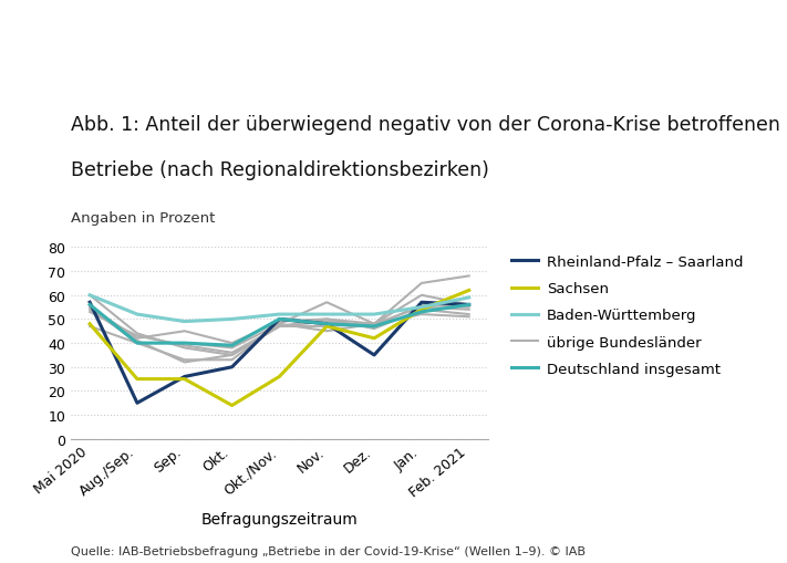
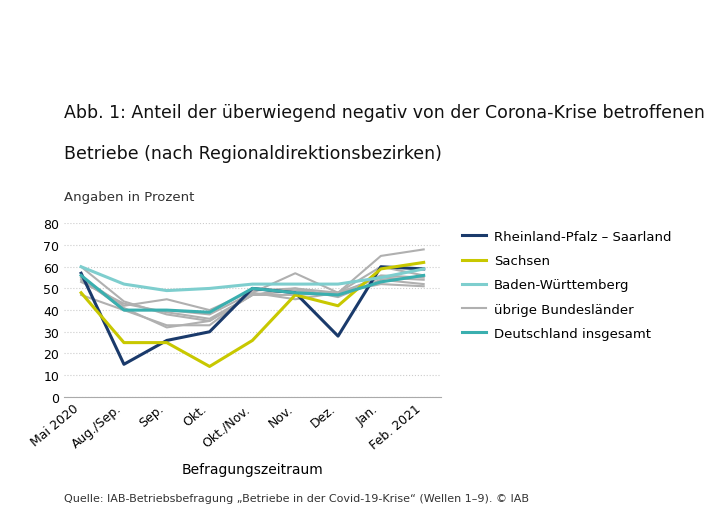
Rheinland-Pfalz – Saarland/Dez.: 35 -> 28
Rheinland-Pfalz – Saarland/Jan.: 57 -> 60
Sachsen/Jan.: 54 -> 59
Rheinland-Pfalz – Saarland/Feb. 2021: 56 -> 59
